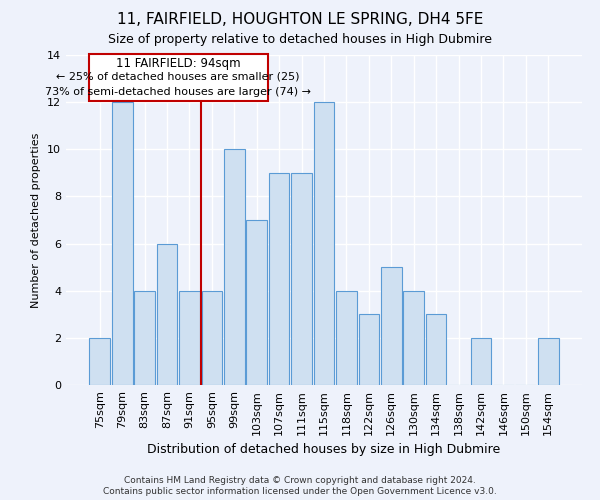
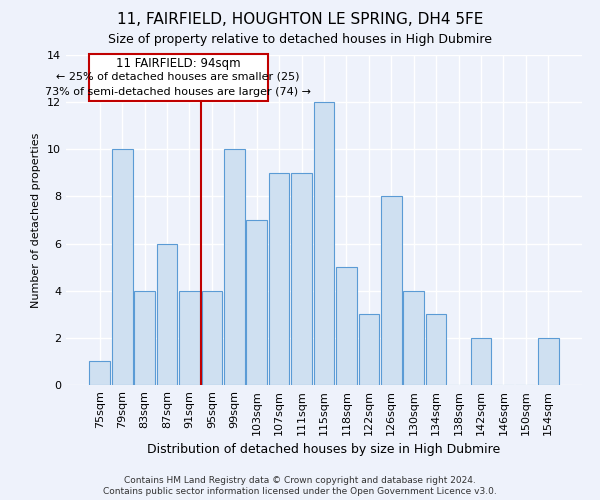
75sqm: 2 -> 1
79sqm: 12 -> 10
118sqm: 4 -> 5
126sqm: 5 -> 8
